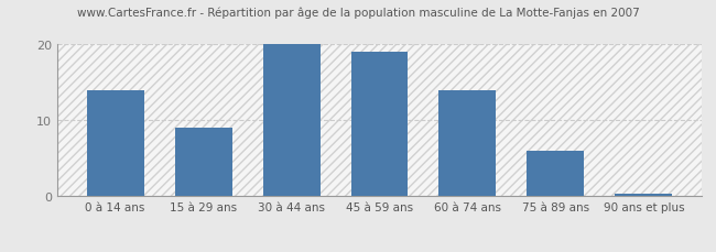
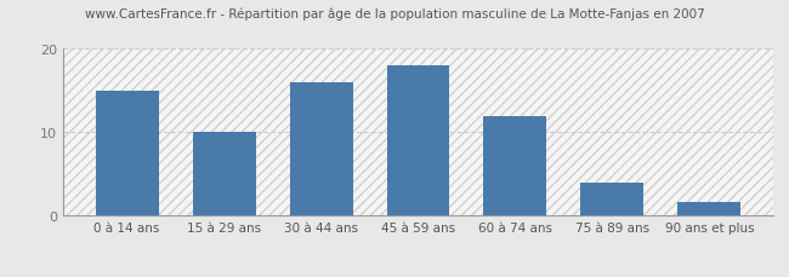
0 à 14 ans: 14.0 -> 15.0
15 à 29 ans: 9.0 -> 10.0
30 à 44 ans: 20.0 -> 16.0
45 à 59 ans: 19.0 -> 18.0
60 à 74 ans: 14.0 -> 12.0
75 à 89 ans: 6.0 -> 4.0
90 ans et plus: 0.3 -> 1.6
